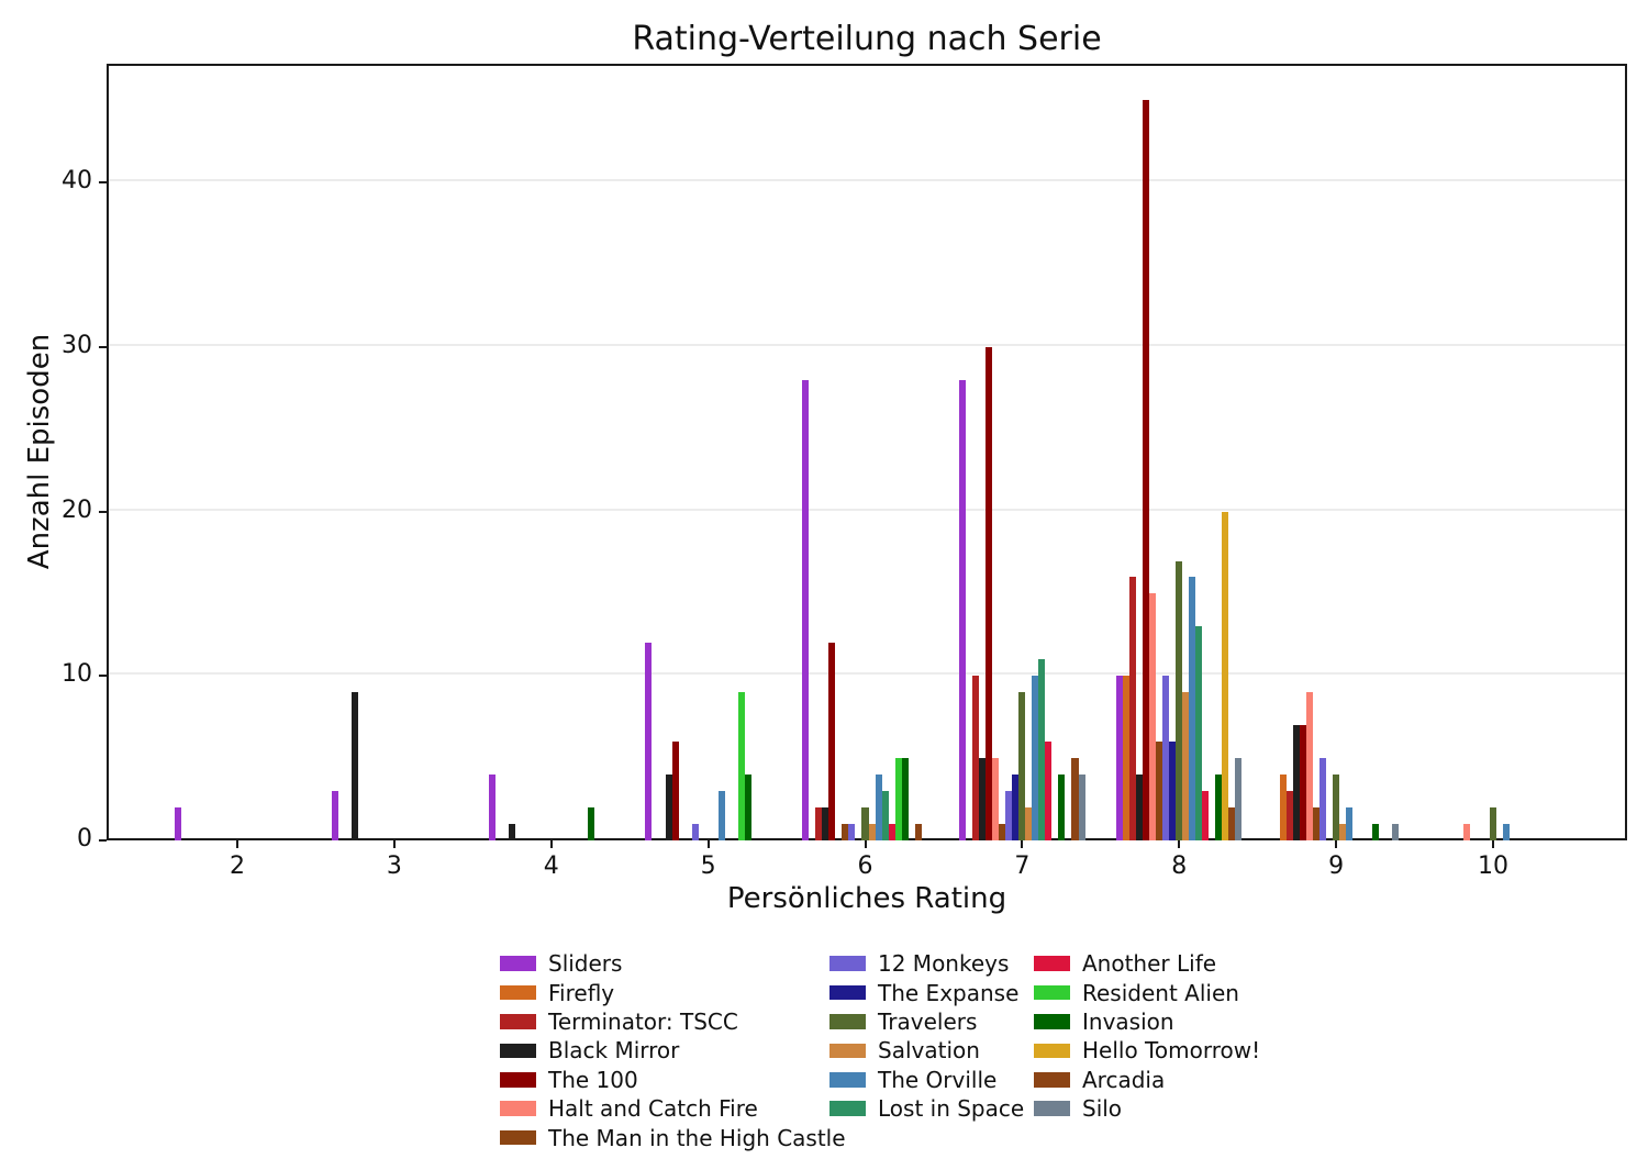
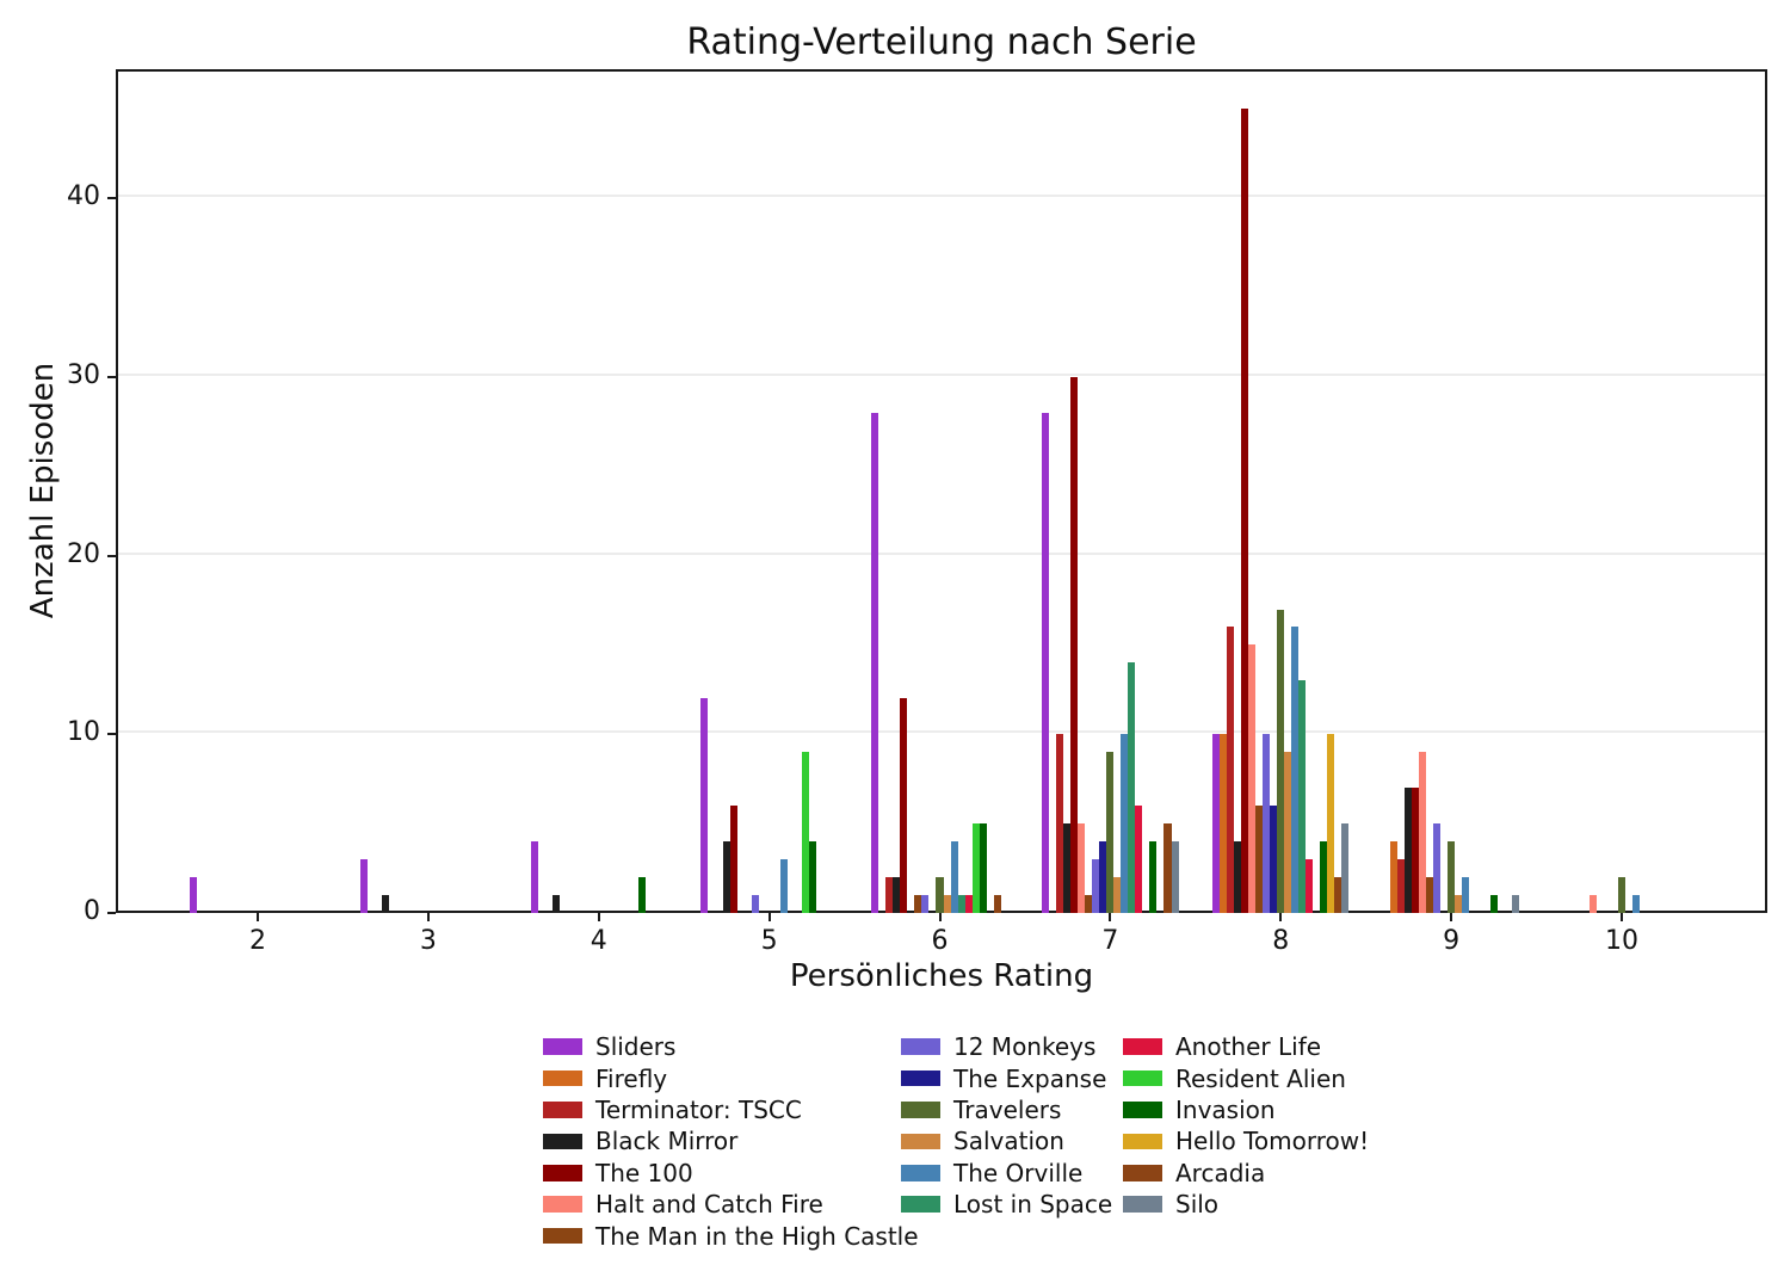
Black Mirror/3: 9 -> 1
Lost in Space/6: 3 -> 1
Lost in Space/7: 11 -> 14
Hello Tomorrow!/8: 20 -> 10
